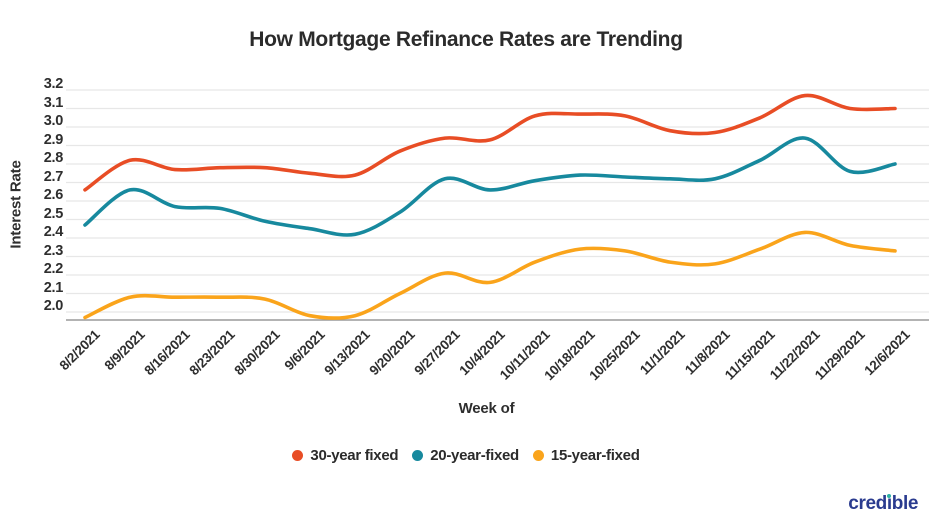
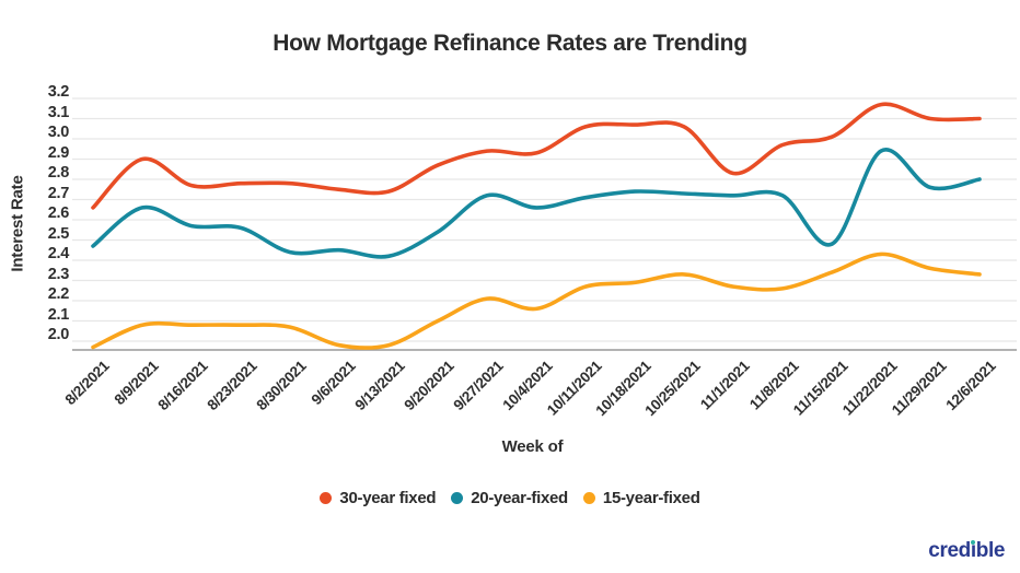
30-year fixed/8/9/2021: 2.82 -> 2.90
20-year-fixed/8/30/2021: 2.49 -> 2.44
15-year-fixed/10/18/2021: 2.34 -> 2.29
30-year fixed/11/1/2021: 2.98 -> 2.83
30-year fixed/11/15/2021: 3.05 -> 3.01
20-year-fixed/11/15/2021: 2.82 -> 2.48
